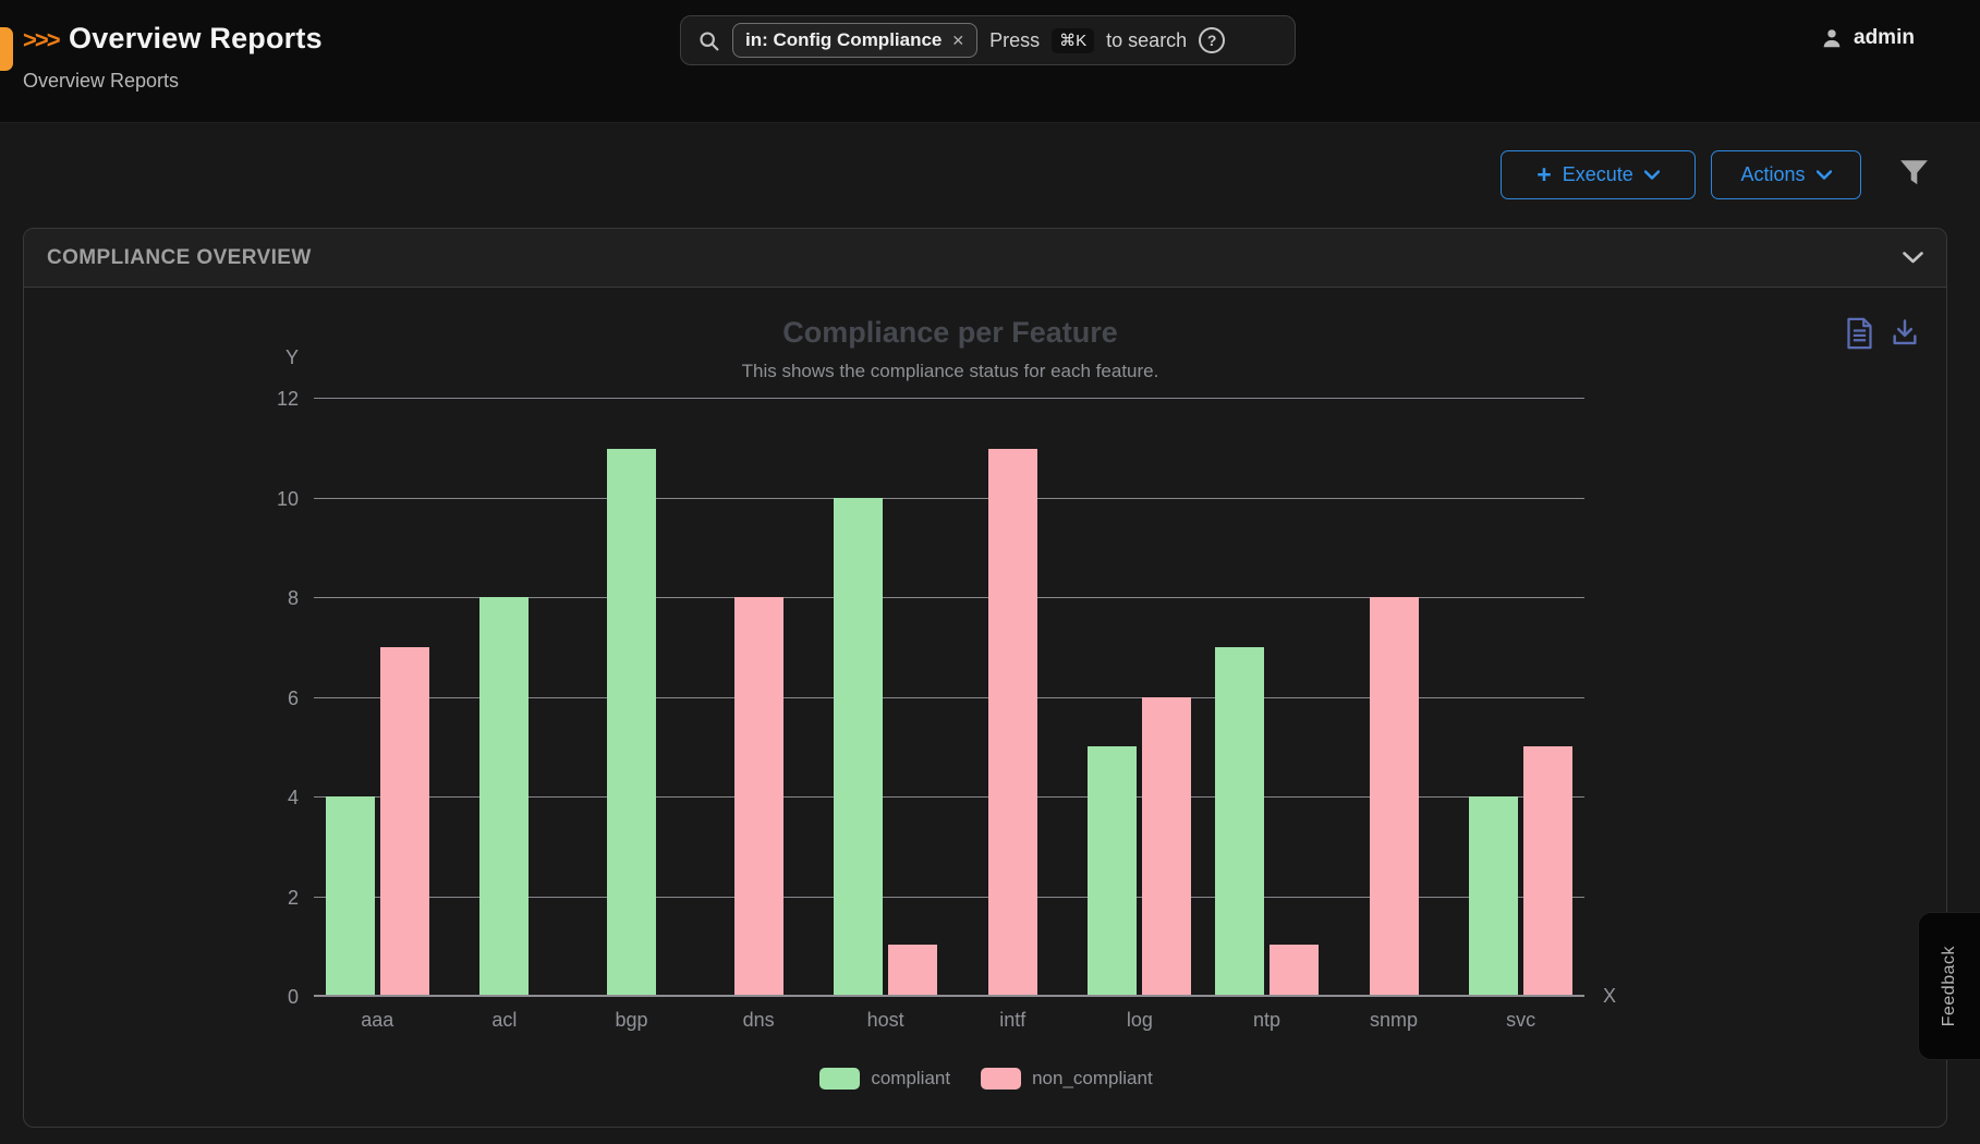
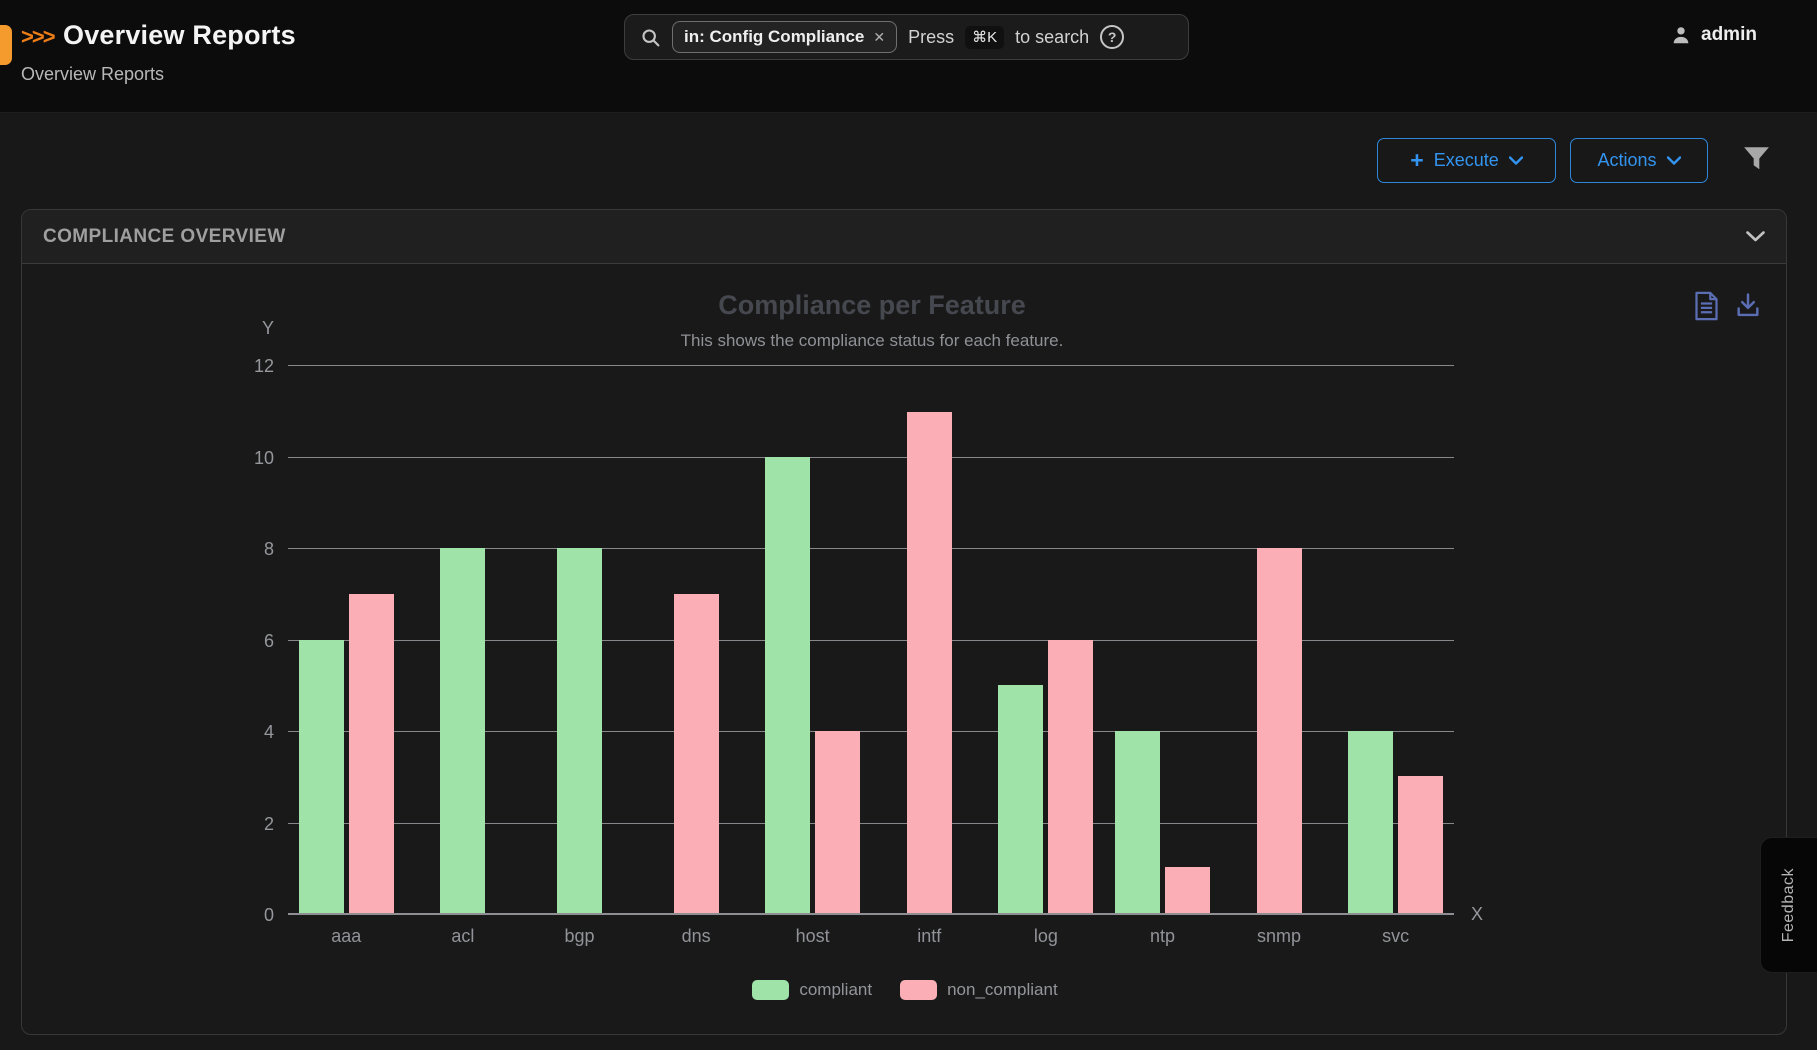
compliant/aaa: 4 -> 6
compliant/bgp: 11 -> 8
non_compliant/dns: 8 -> 7
non_compliant/host: 1 -> 4
compliant/ntp: 7 -> 4
non_compliant/svc: 5 -> 3
